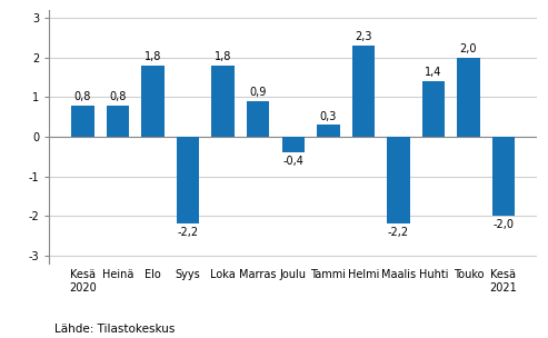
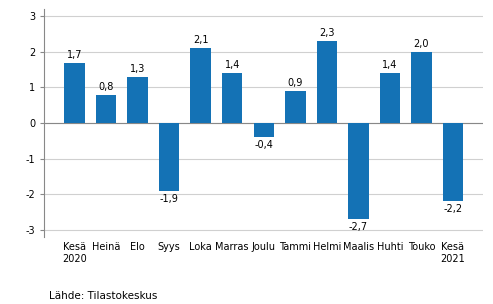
Kesä 2020: 0,8 -> 1,7
Elo: 1,8 -> 1,3
Syys: -2,2 -> -1,9
Loka: 1,8 -> 2,1
Marras: 0,9 -> 1,4
Tammi: 0,3 -> 0,9
Maalis: -2,2 -> -2,7
Kesä 2021: -2,0 -> -2,2
